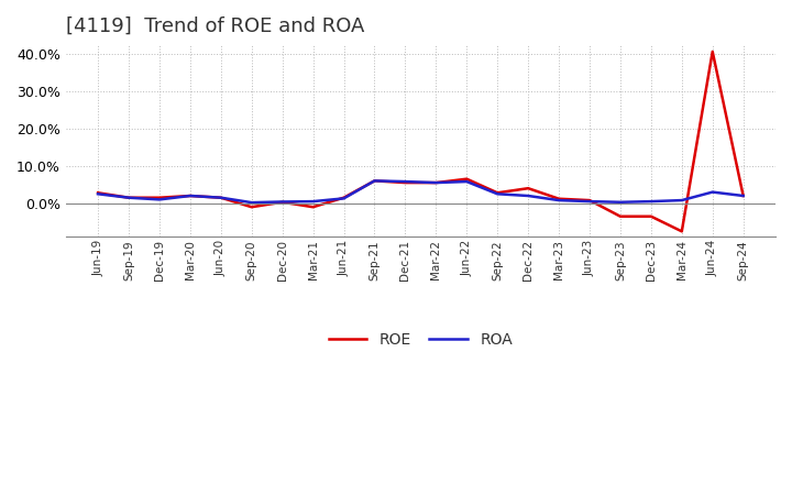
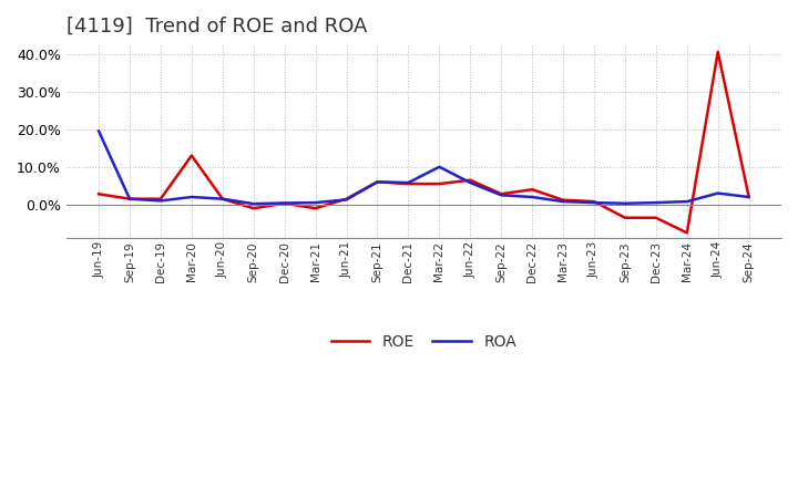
ROA/Jun-19: 2.5% -> 19.5%
ROE/Mar-20: 2.0% -> 13.0%
ROA/Mar-22: 5.5% -> 10.0%
